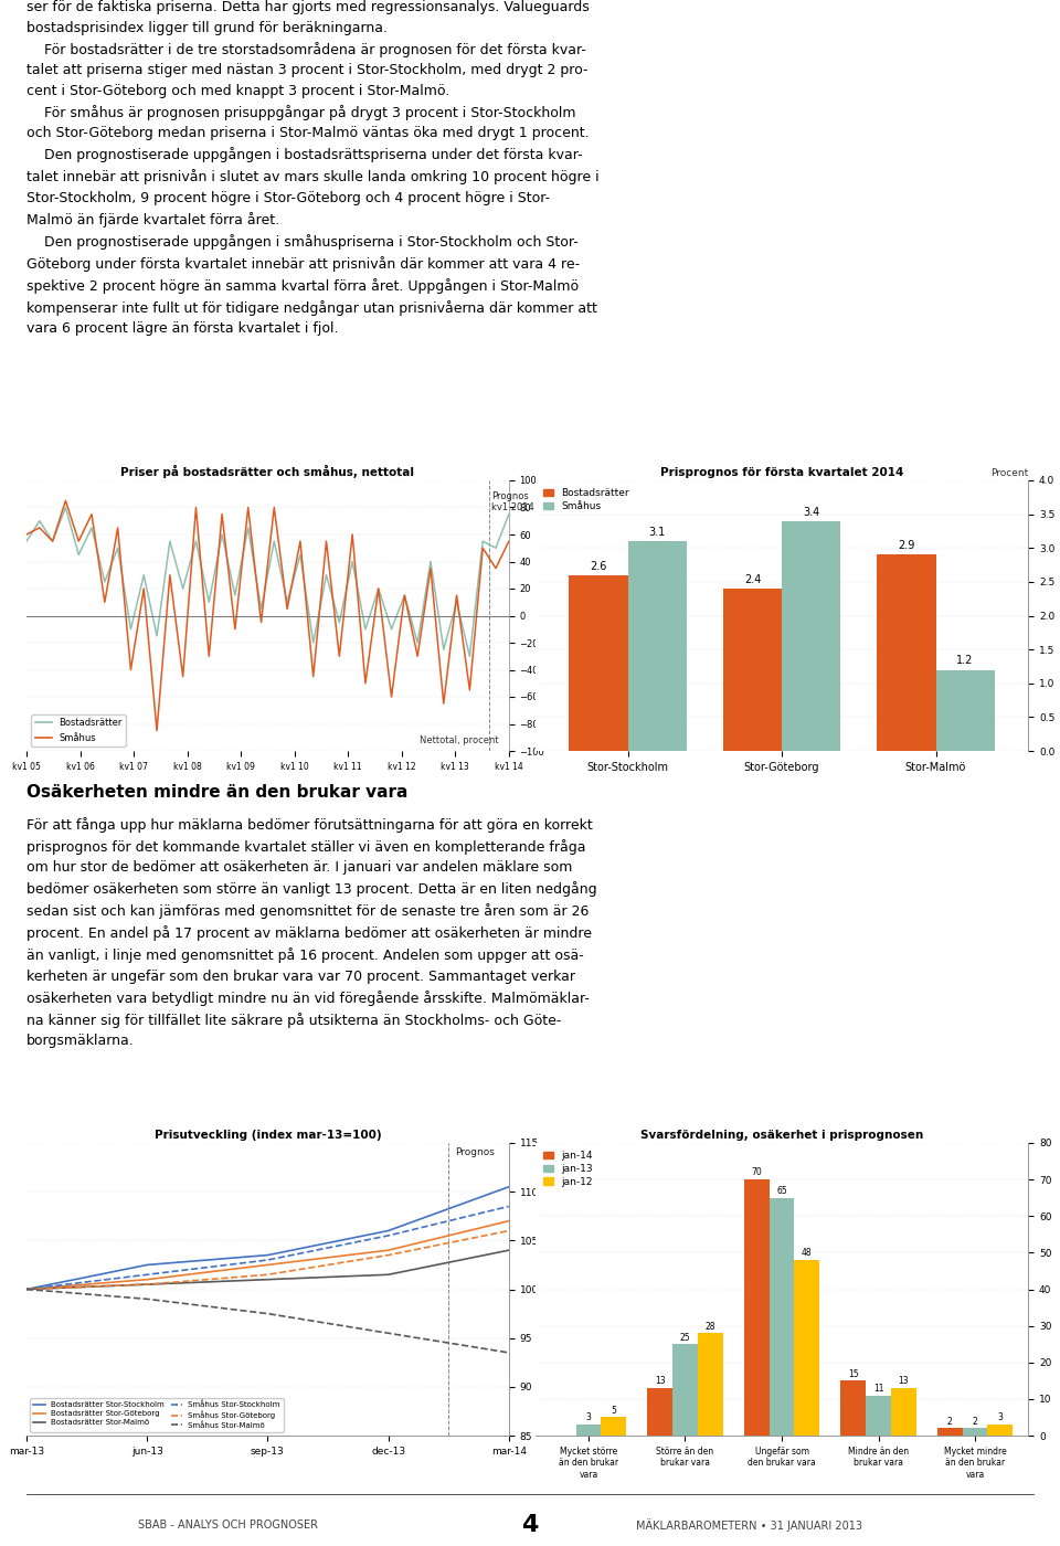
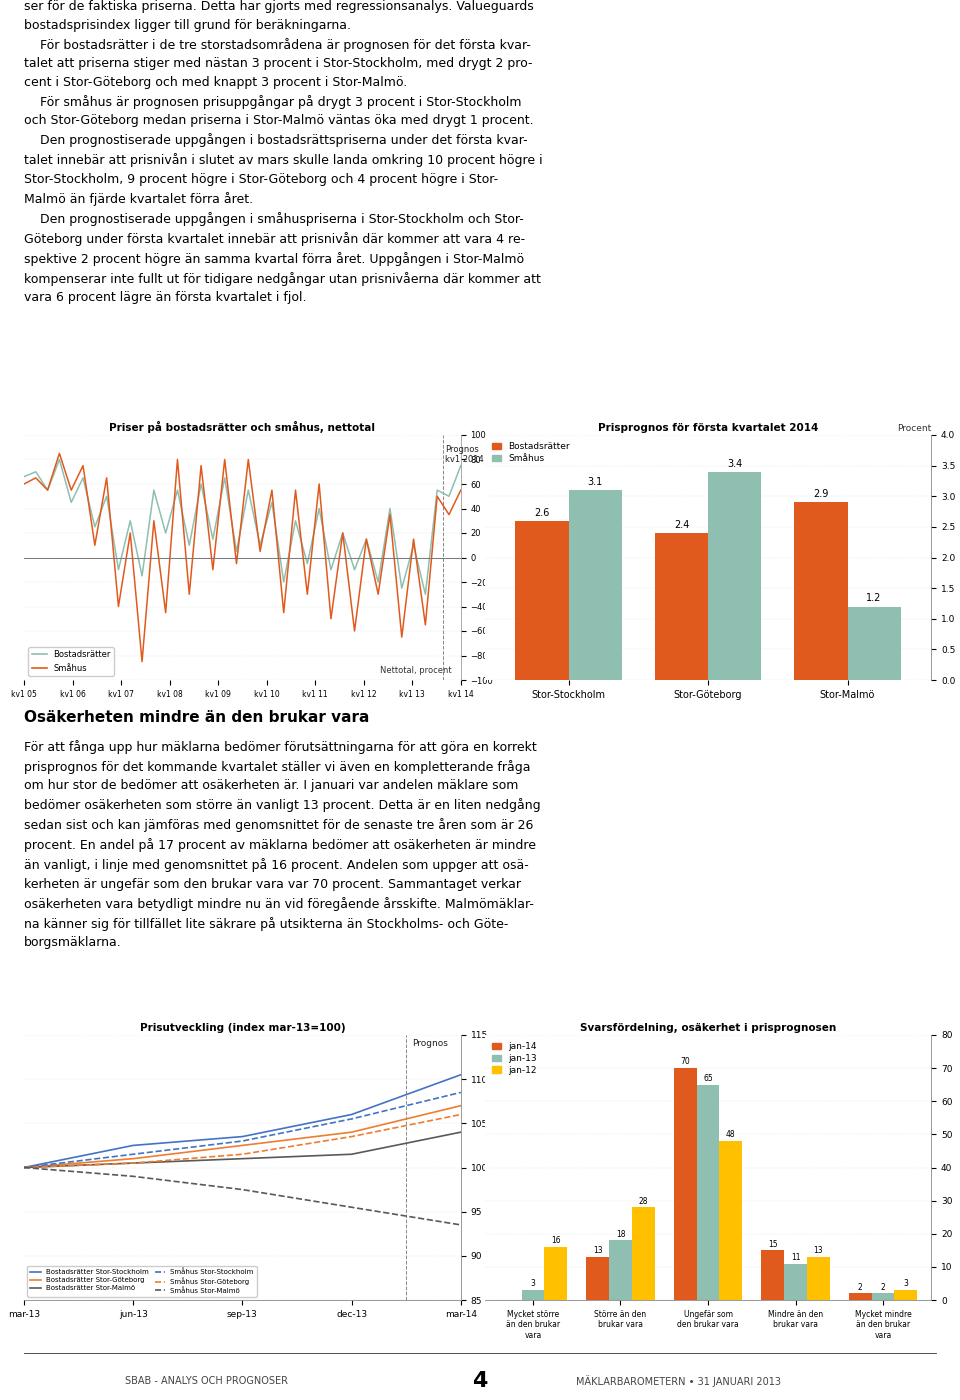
Priser på bostadsrätter och småhus, nettotal/Bostadsrätter/kv1 05: 55 -> 66
Svarsfördelning, osäkerhet i prisprognosen/jan-12/Mycket större än den brukar vara: 5 -> 16
Svarsfördelning, osäkerhet i prisprognosen/jan-13/Större än den brukar vara: 25 -> 18
